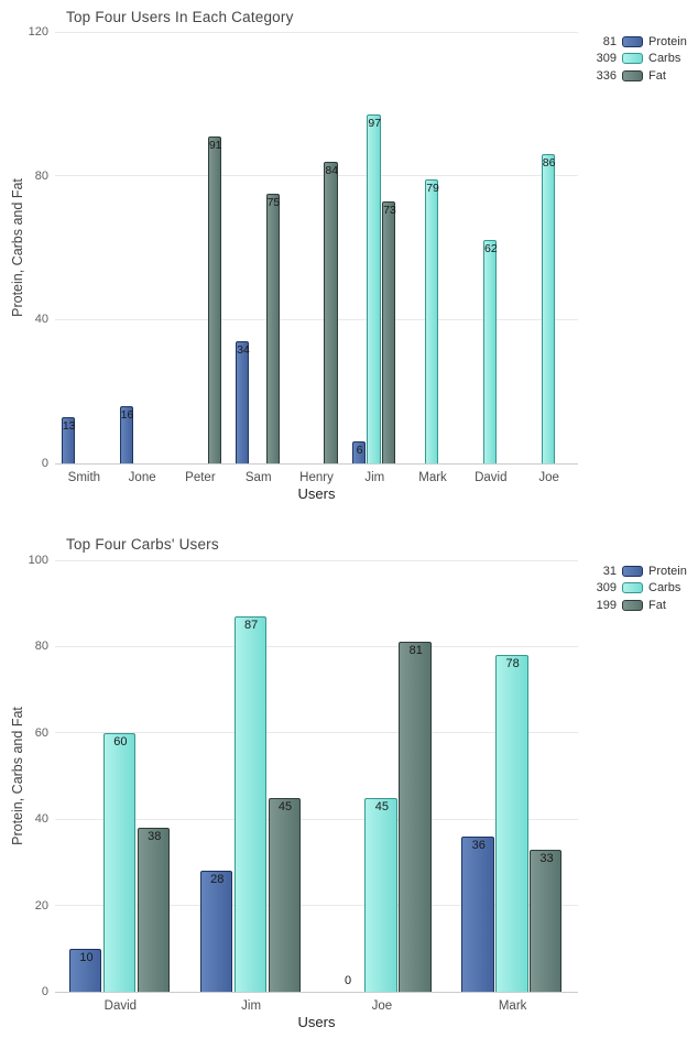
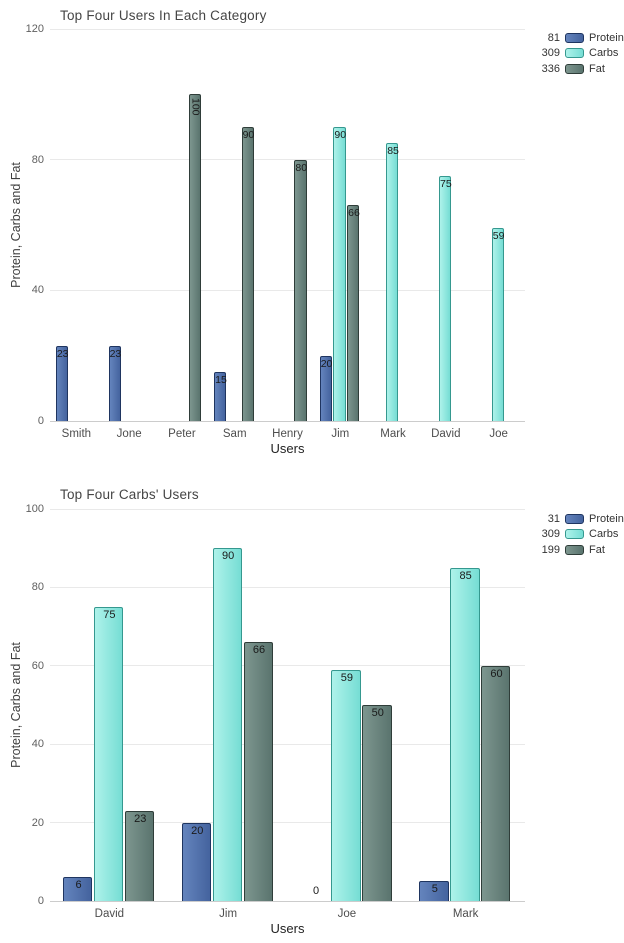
Top Four Users In Each Category/Protein/Smith: 13 -> 23
Top Four Users In Each Category/Protein/Jone: 16 -> 23
Top Four Users In Each Category/Fat/Peter: 91 -> 100
Top Four Users In Each Category/Protein/Sam: 34 -> 15
Top Four Users In Each Category/Fat/Sam: 75 -> 90
Top Four Users In Each Category/Fat/Henry: 84 -> 80
Top Four Users In Each Category/Protein/Jim: 6 -> 20
Top Four Users In Each Category/Carbs/Jim: 97 -> 90
Top Four Users In Each Category/Fat/Jim: 73 -> 66
Top Four Users In Each Category/Carbs/Mark: 79 -> 85
Top Four Users In Each Category/Carbs/David: 62 -> 75
Top Four Users In Each Category/Carbs/Joe: 86 -> 59
Top Four Carbs' Users/Protein/David: 10 -> 6
Top Four Carbs' Users/Carbs/David: 60 -> 75
Top Four Carbs' Users/Fat/David: 38 -> 23
Top Four Carbs' Users/Protein/Jim: 28 -> 20
Top Four Carbs' Users/Carbs/Jim: 87 -> 90
Top Four Carbs' Users/Fat/Jim: 45 -> 66
Top Four Carbs' Users/Carbs/Joe: 45 -> 59
Top Four Carbs' Users/Fat/Joe: 81 -> 50
Top Four Carbs' Users/Protein/Mark: 36 -> 5
Top Four Carbs' Users/Carbs/Mark: 78 -> 85
Top Four Carbs' Users/Fat/Mark: 33 -> 60
